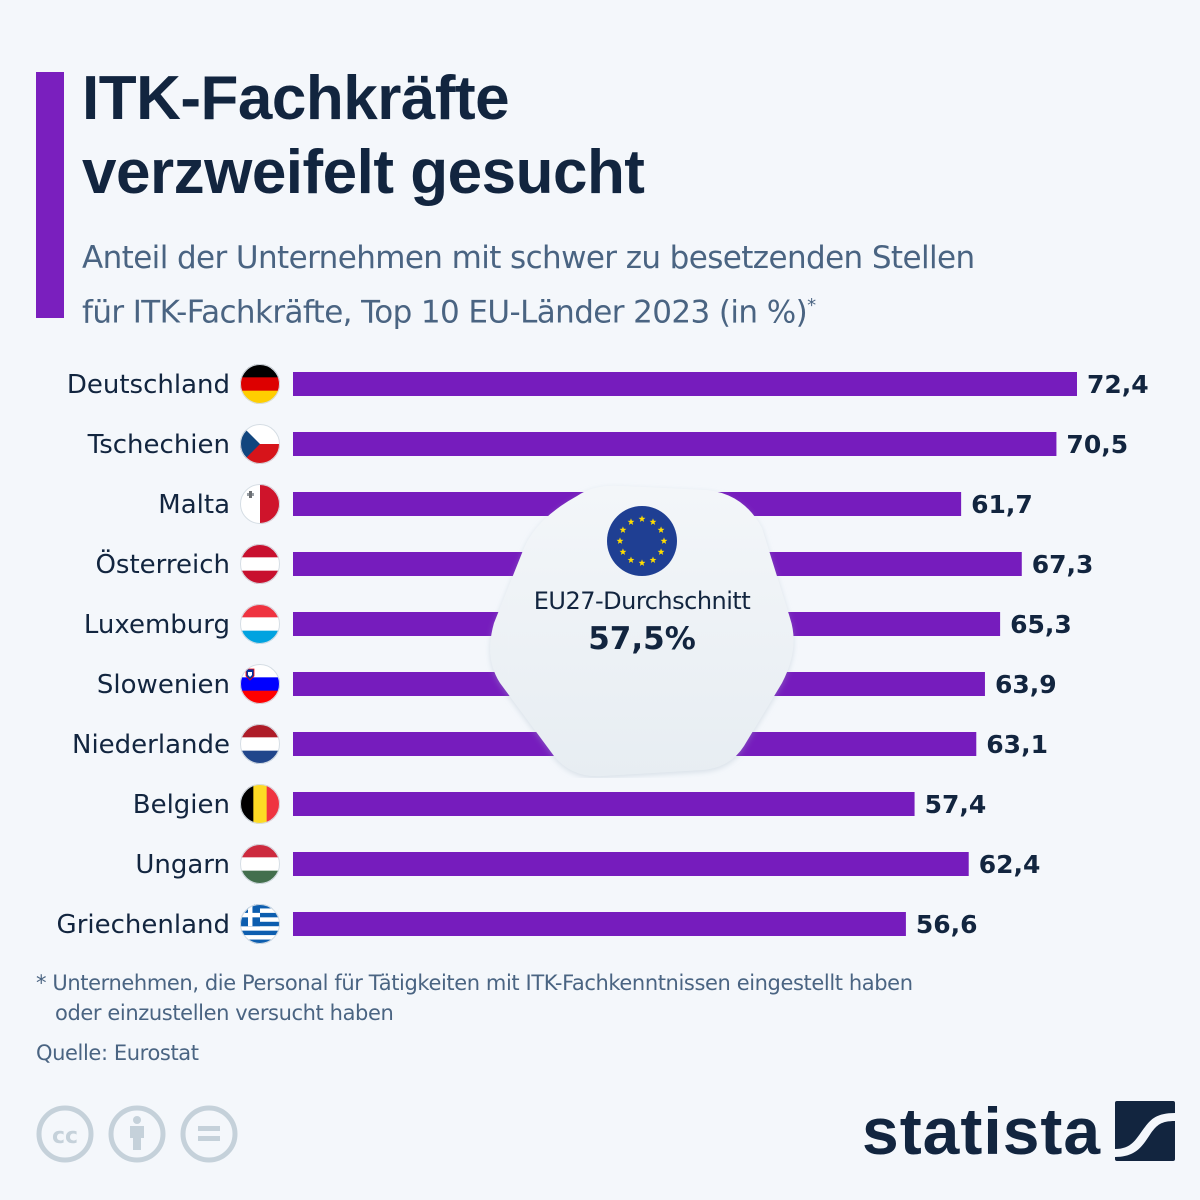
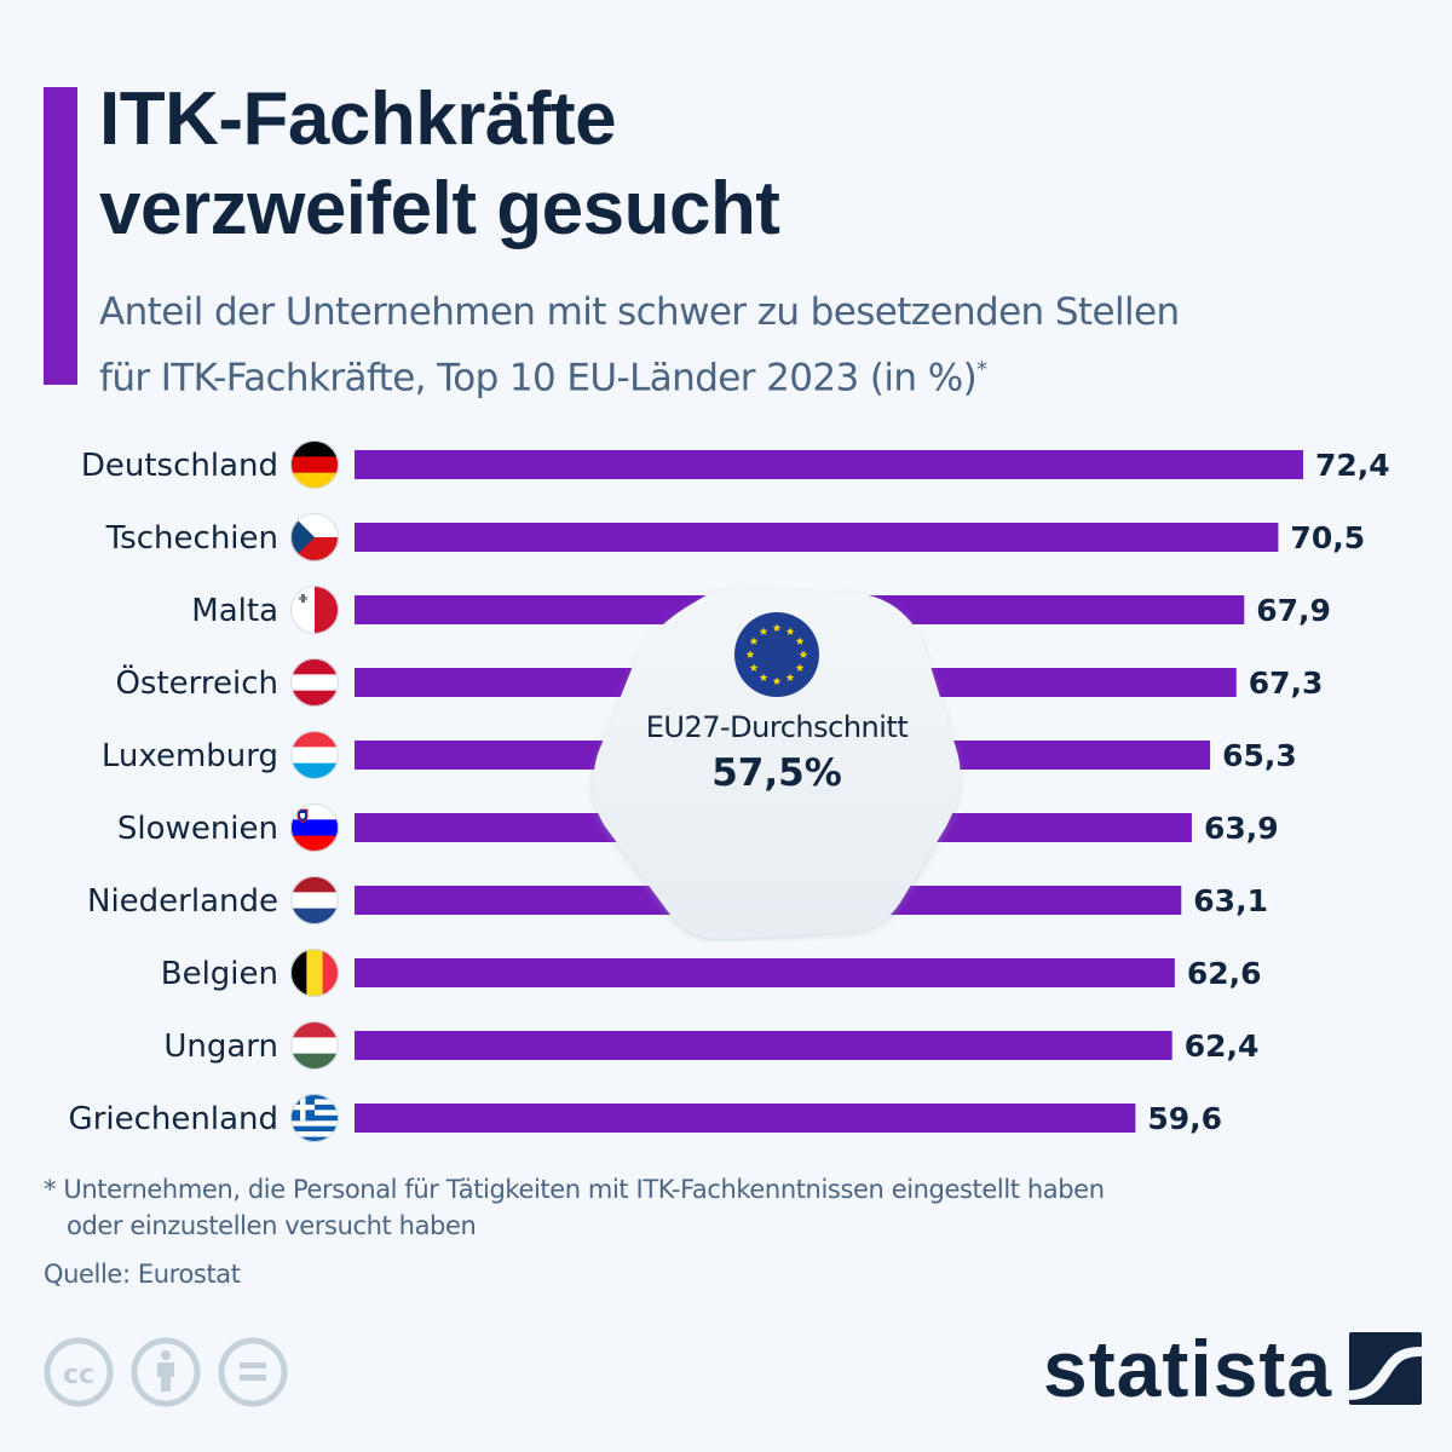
Malta: 61,7 -> 67,9
Belgien: 57,4 -> 62,6
Griechenland: 56,6 -> 59,6
